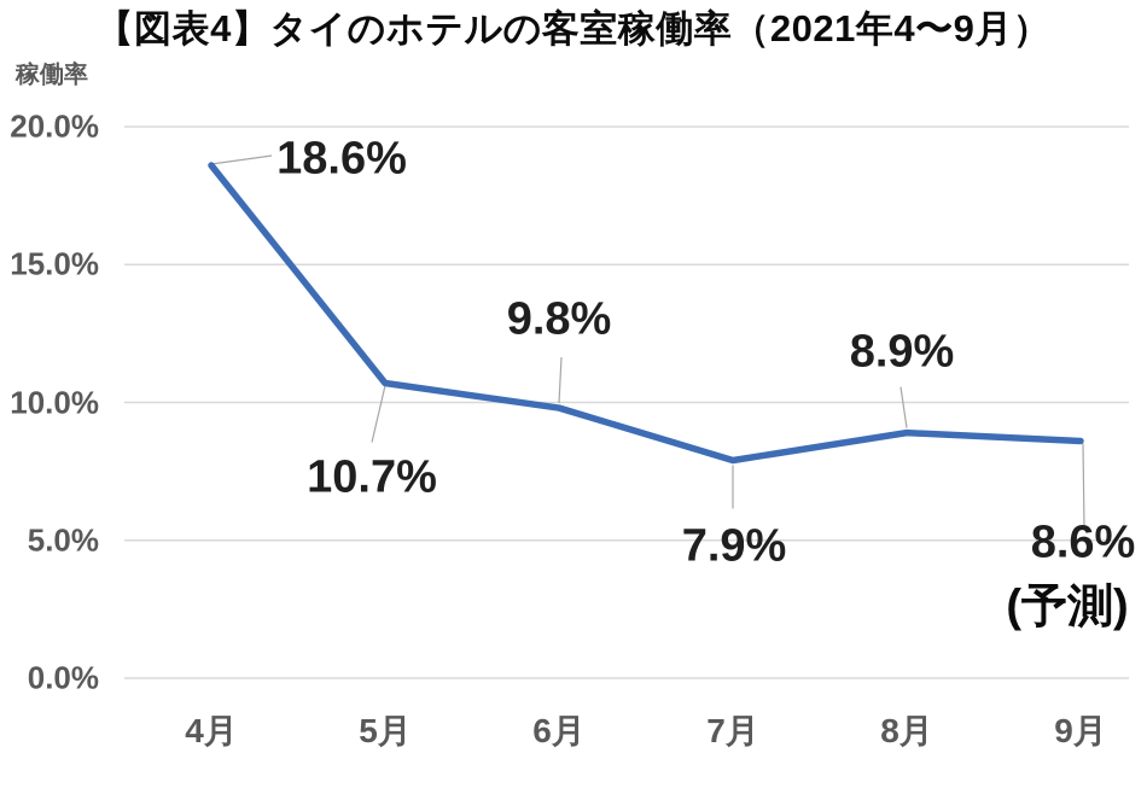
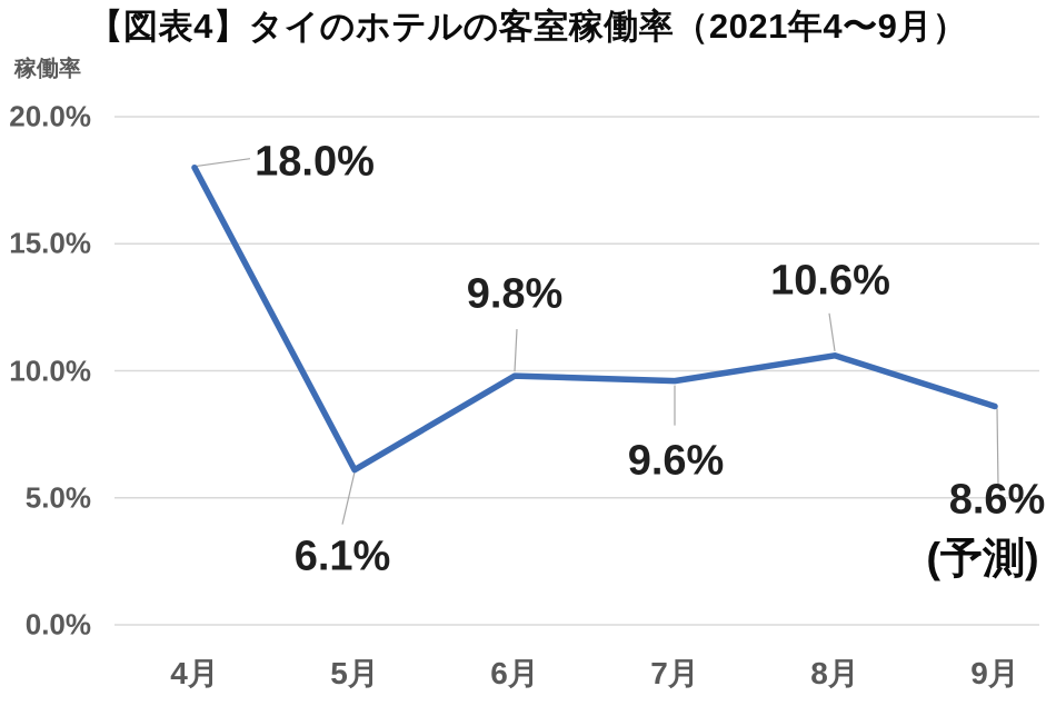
4月: 18.6% -> 18.0%
5月: 10.7% -> 6.1%
7月: 7.9% -> 9.6%
8月: 8.9% -> 10.6%
